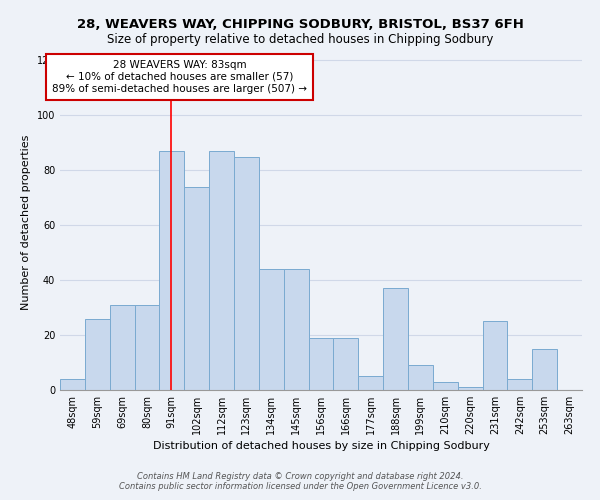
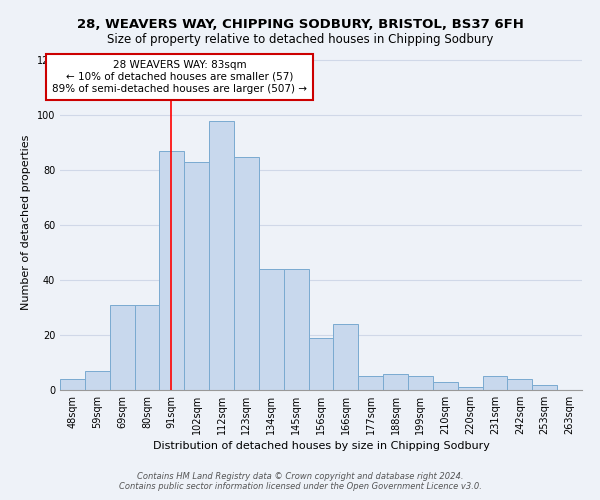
59sqm: 26 -> 7
102sqm: 74 -> 83
112sqm: 87 -> 98
166sqm: 19 -> 24
188sqm: 37 -> 6
199sqm: 9 -> 5
231sqm: 25 -> 5
253sqm: 15 -> 2
